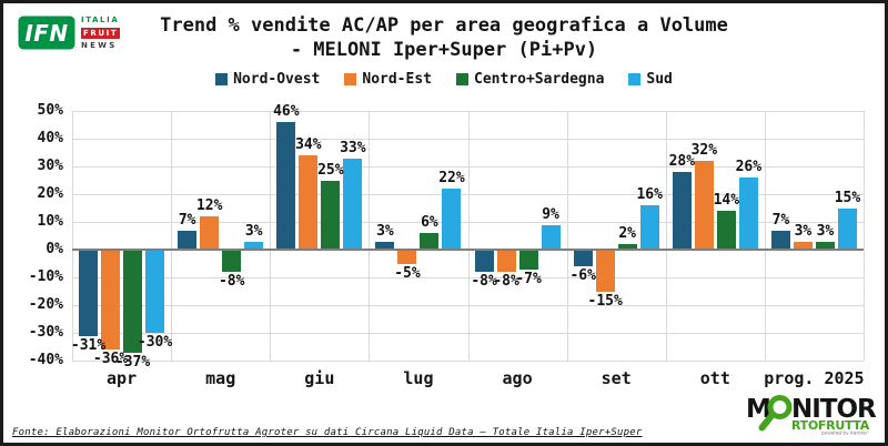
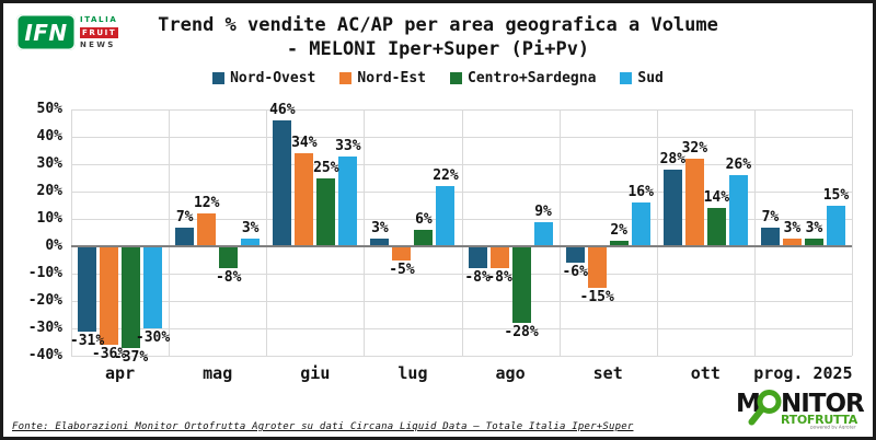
Centro+Sardegna/ago: -7% -> -28%
